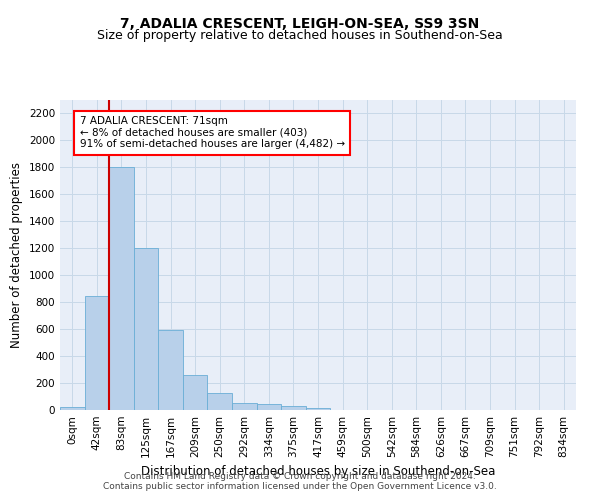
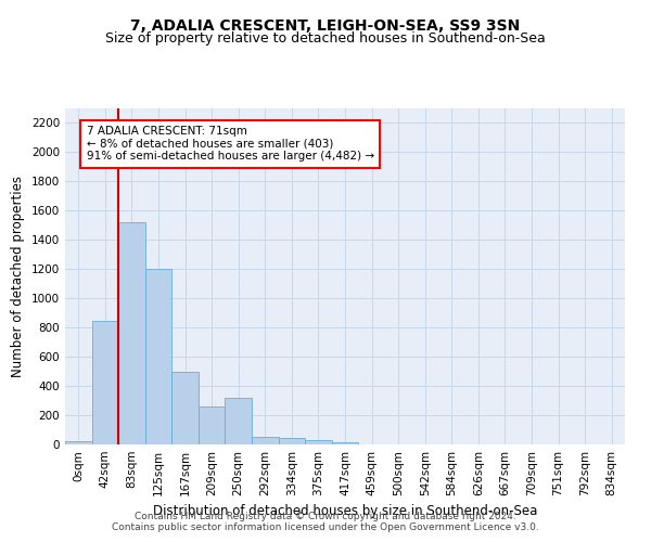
83sqm: 1800 -> 1520
167sqm: 590 -> 500
250sqm: 120 -> 320
